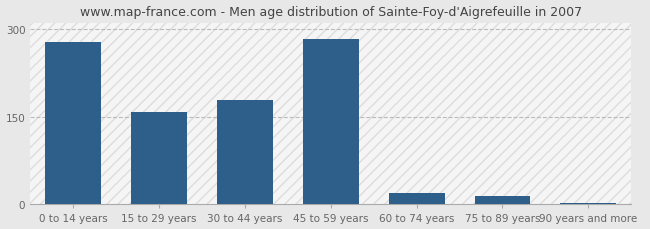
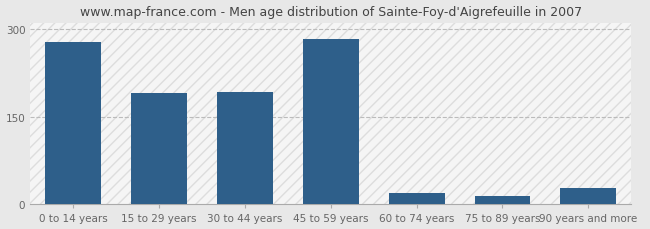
15 to 29 years: 158 -> 190
30 to 44 years: 178 -> 192
90 years and more: 2 -> 28
